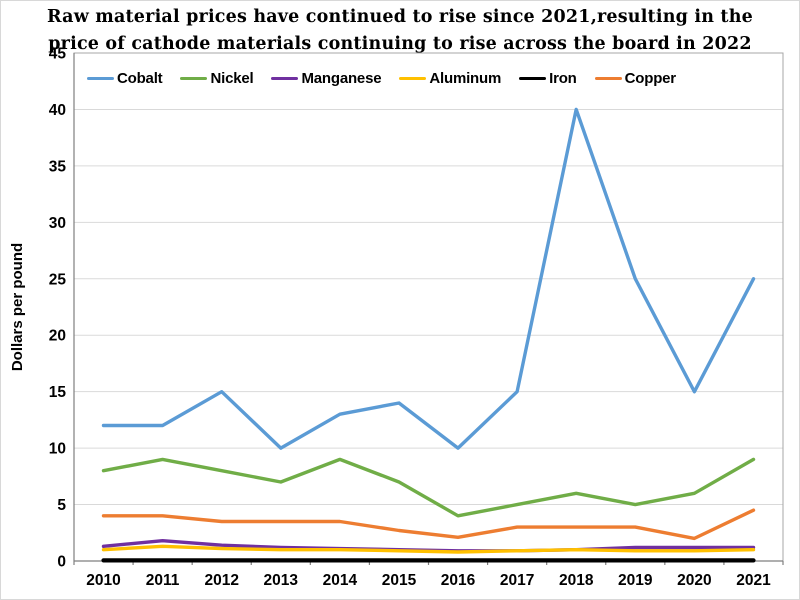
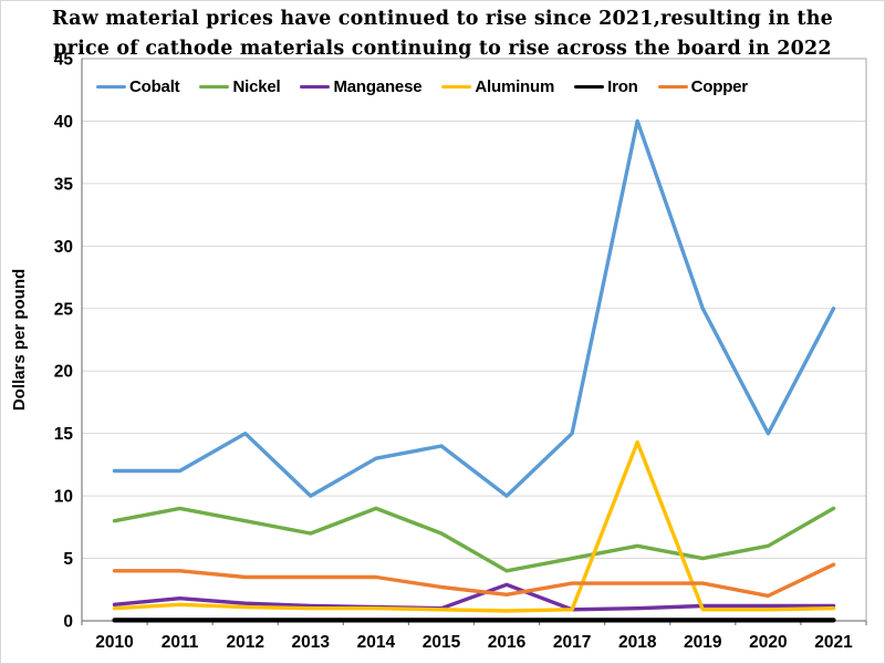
Manganese/2016: 0.9 -> 2.9
Aluminum/2018: 1.0 -> 14.3
